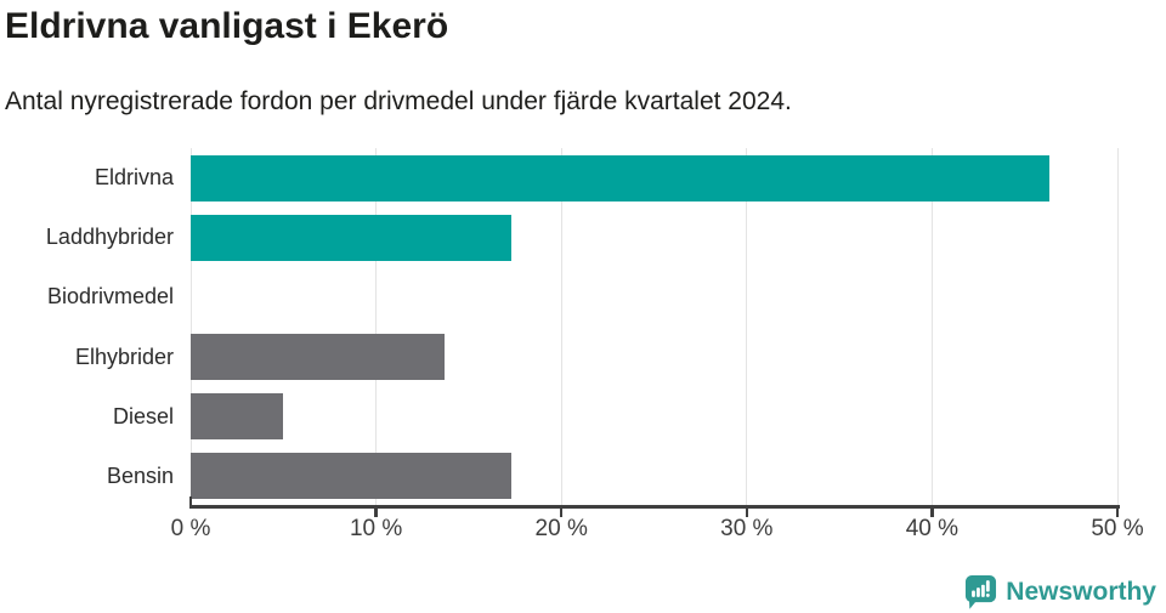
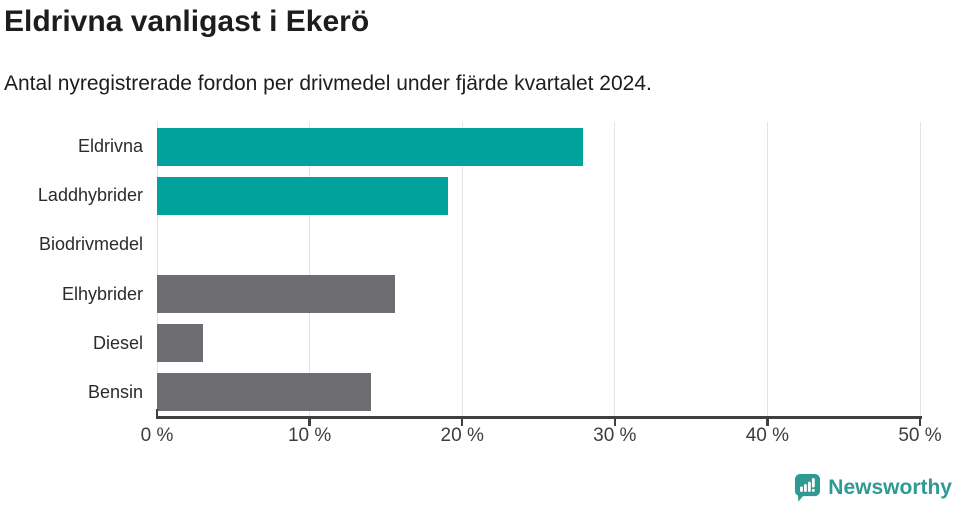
Eldrivna: 46.3% -> 27.9%
Laddhybrider: 17.3% -> 19.1%
Elhybrider: 13.7% -> 15.6%
Diesel: 5.0% -> 3.0%
Bensin: 17.3% -> 14.0%
